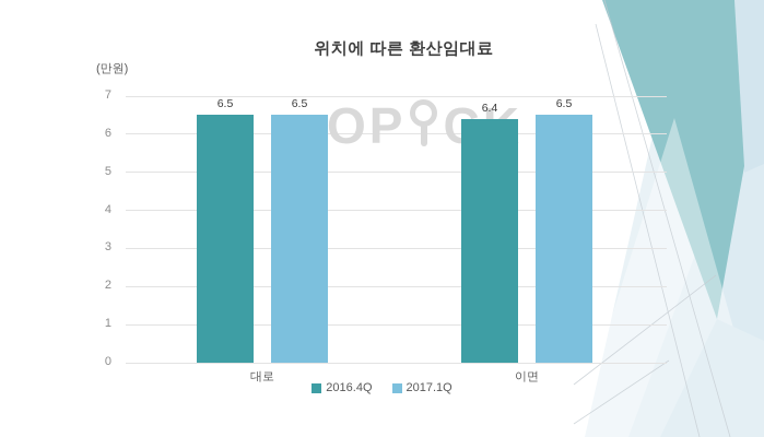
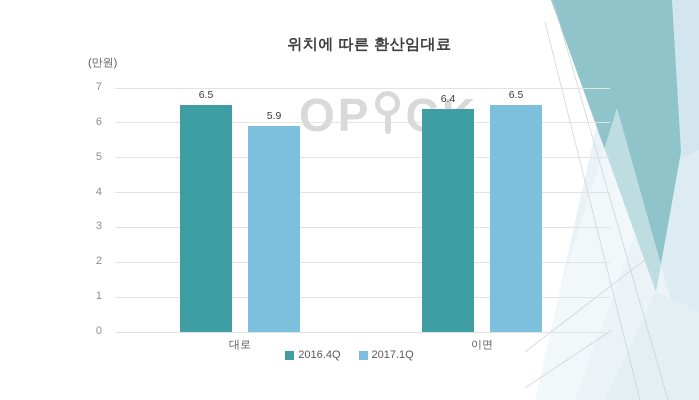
2017.1Q/대로: 6.5 -> 5.9
